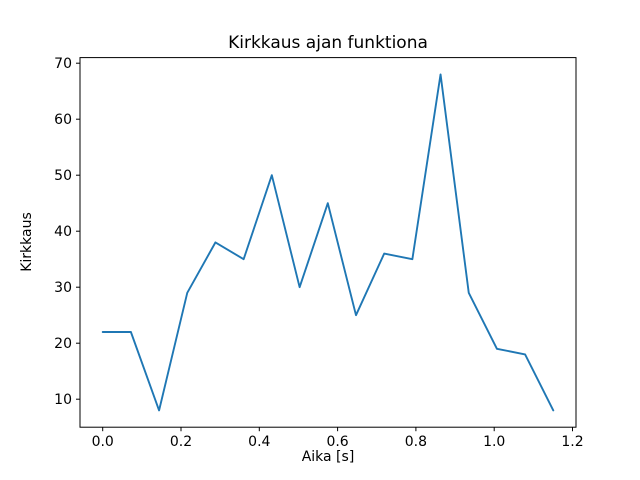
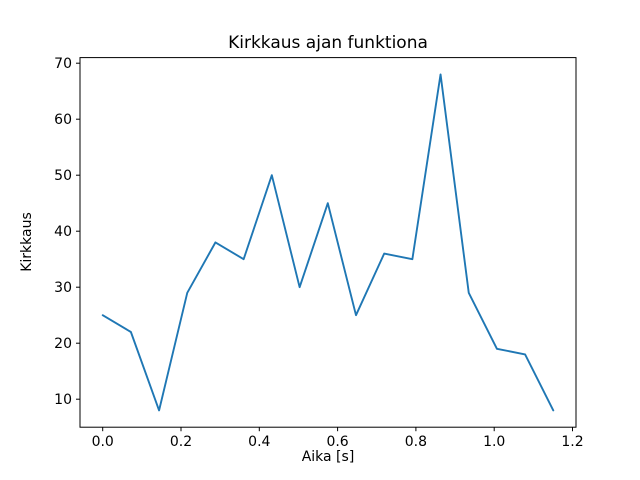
0.0: 22 -> 25
